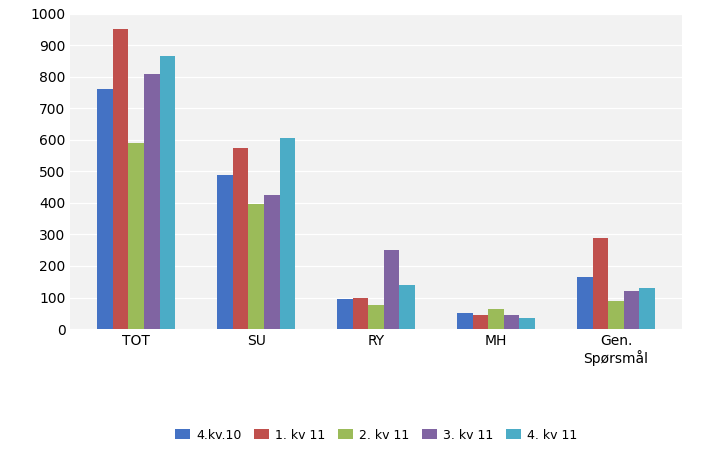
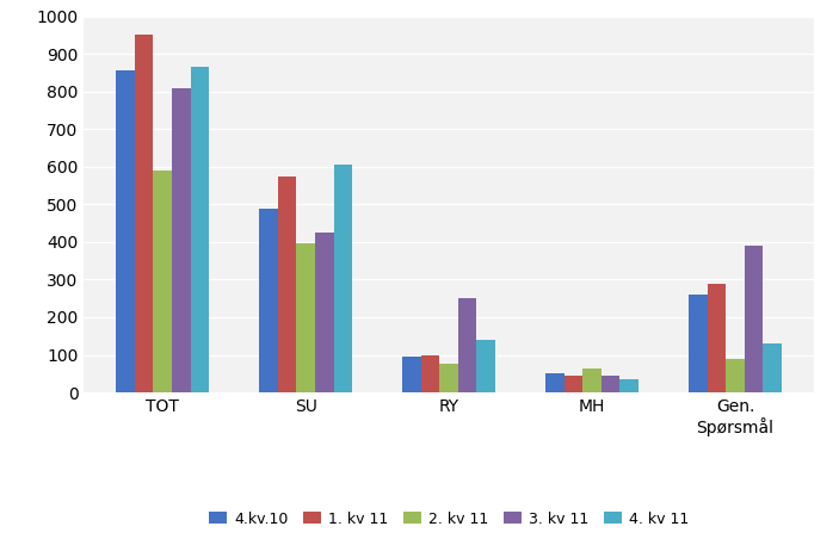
4.kv.10/TOT: 760 -> 855
4.kv.10/Gen. Spørsmål: 165 -> 260
3. kv 11/Gen. Spørsmål: 120 -> 390
